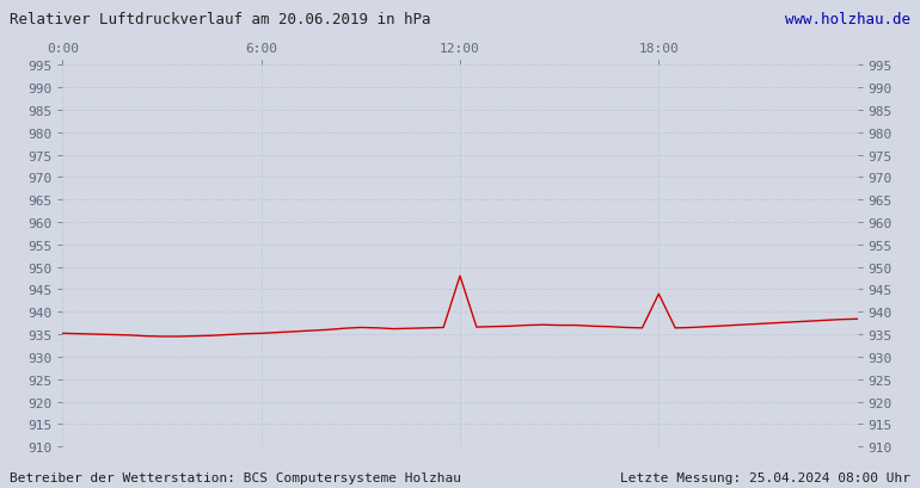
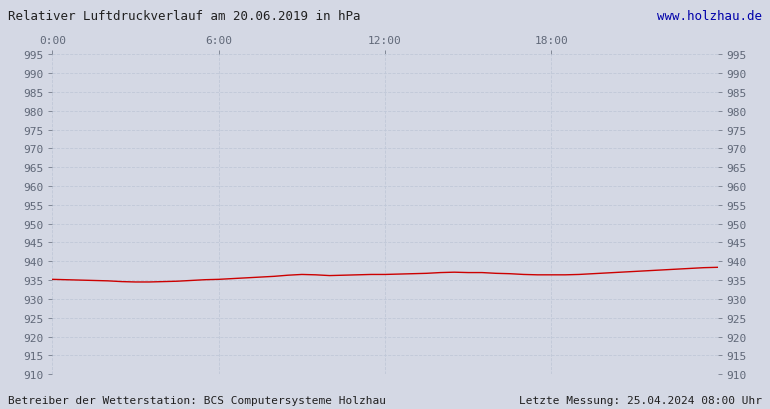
12:00: 948.0 -> 936.5
18:00: 944.0 -> 936.4
